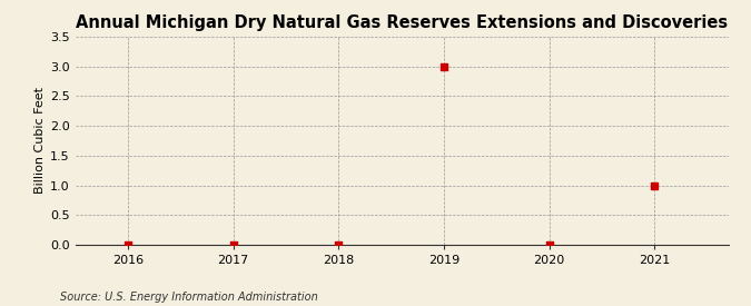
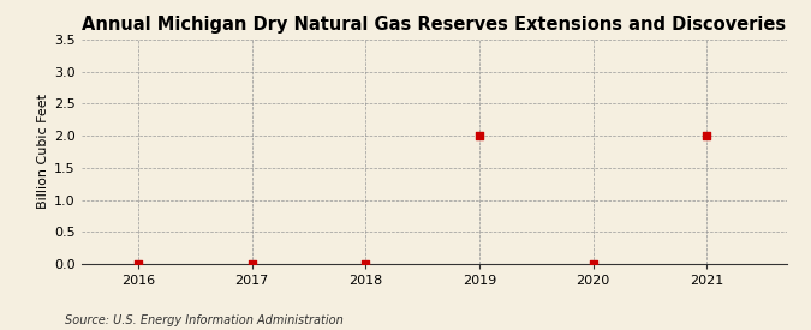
2019: 3 -> 2
2021: 1 -> 2
